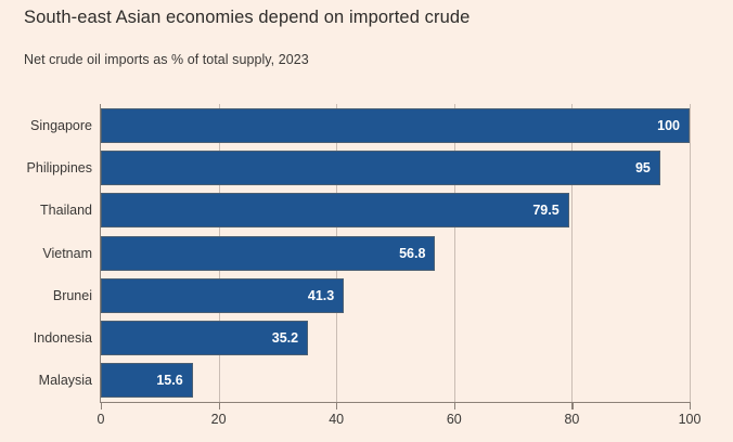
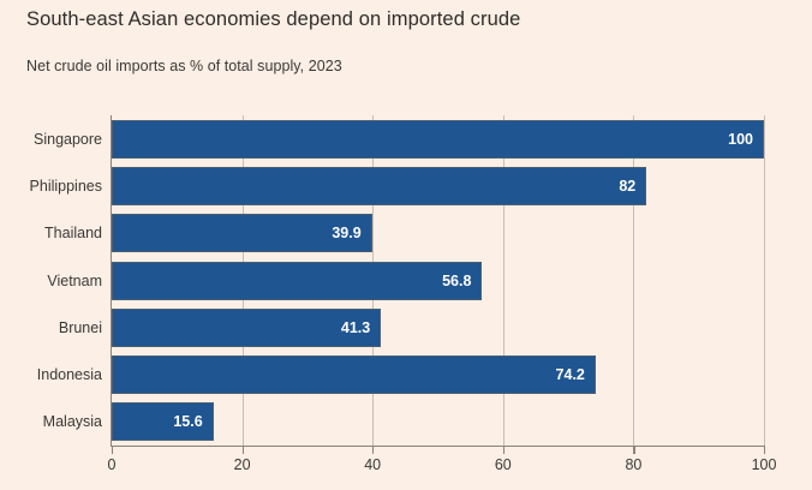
Philippines: 95 -> 82
Thailand: 79.5 -> 39.9
Indonesia: 35.2 -> 74.2
